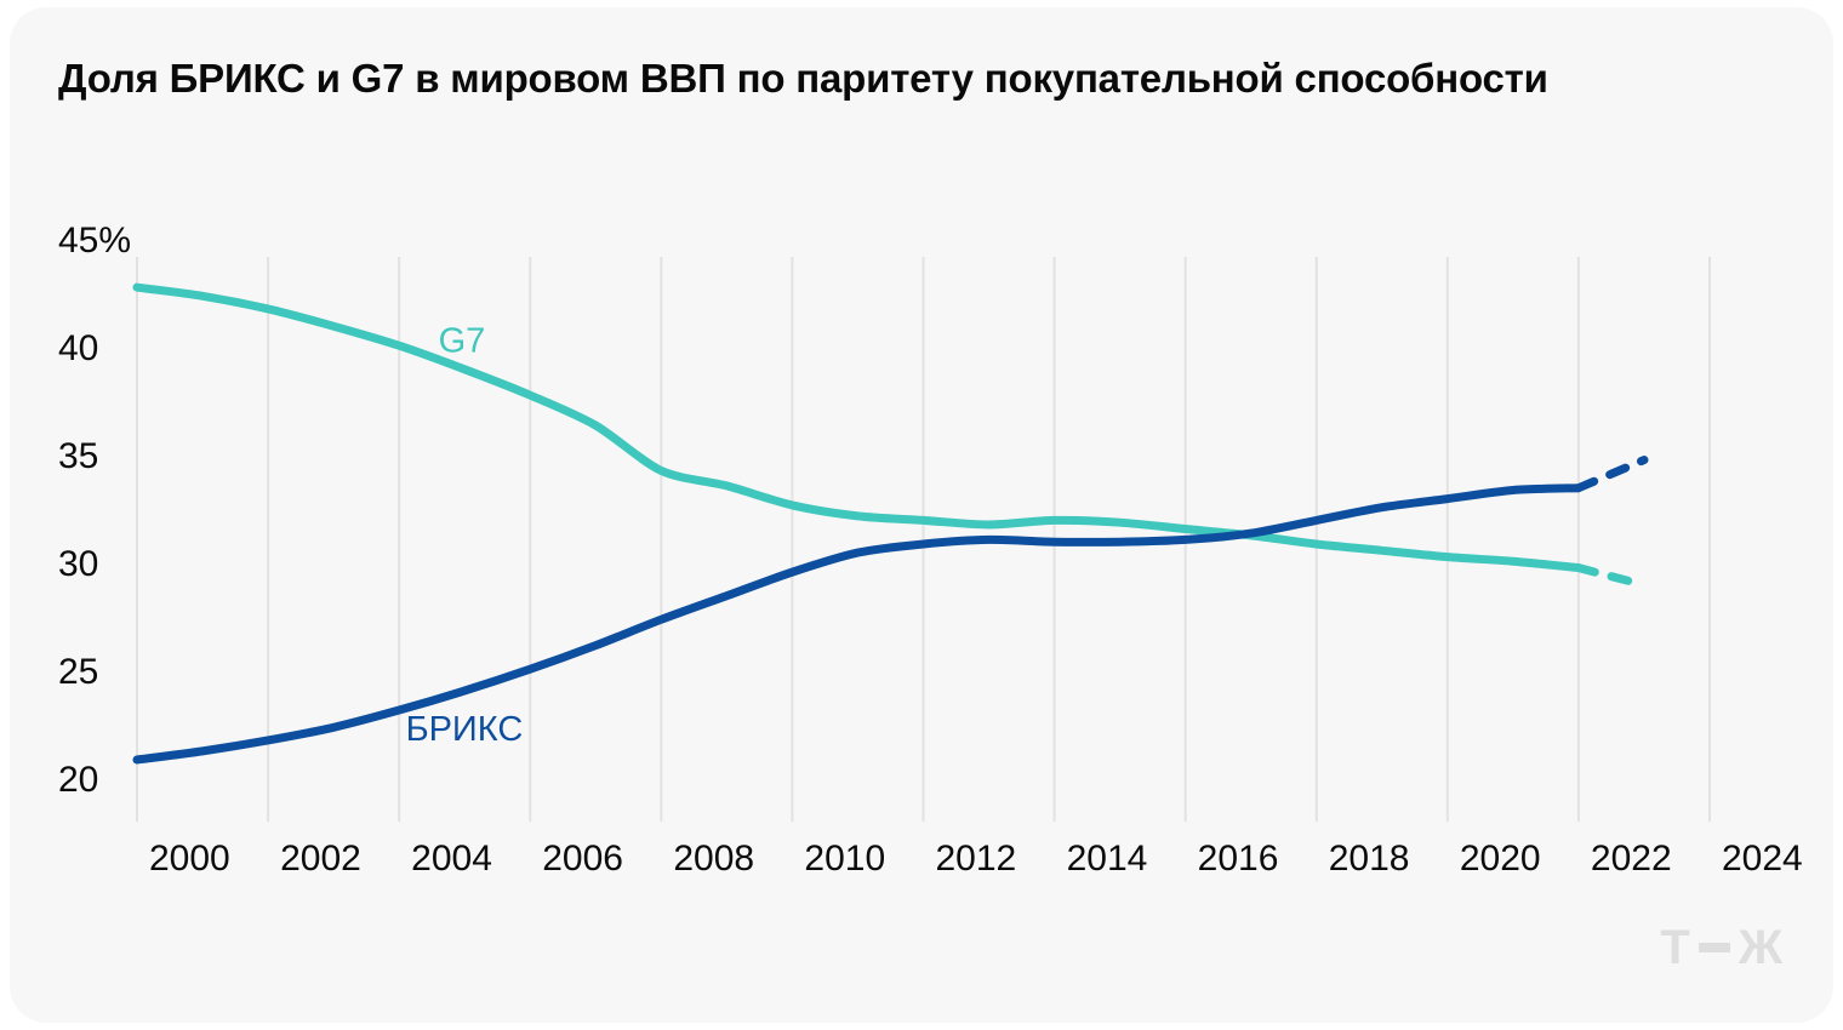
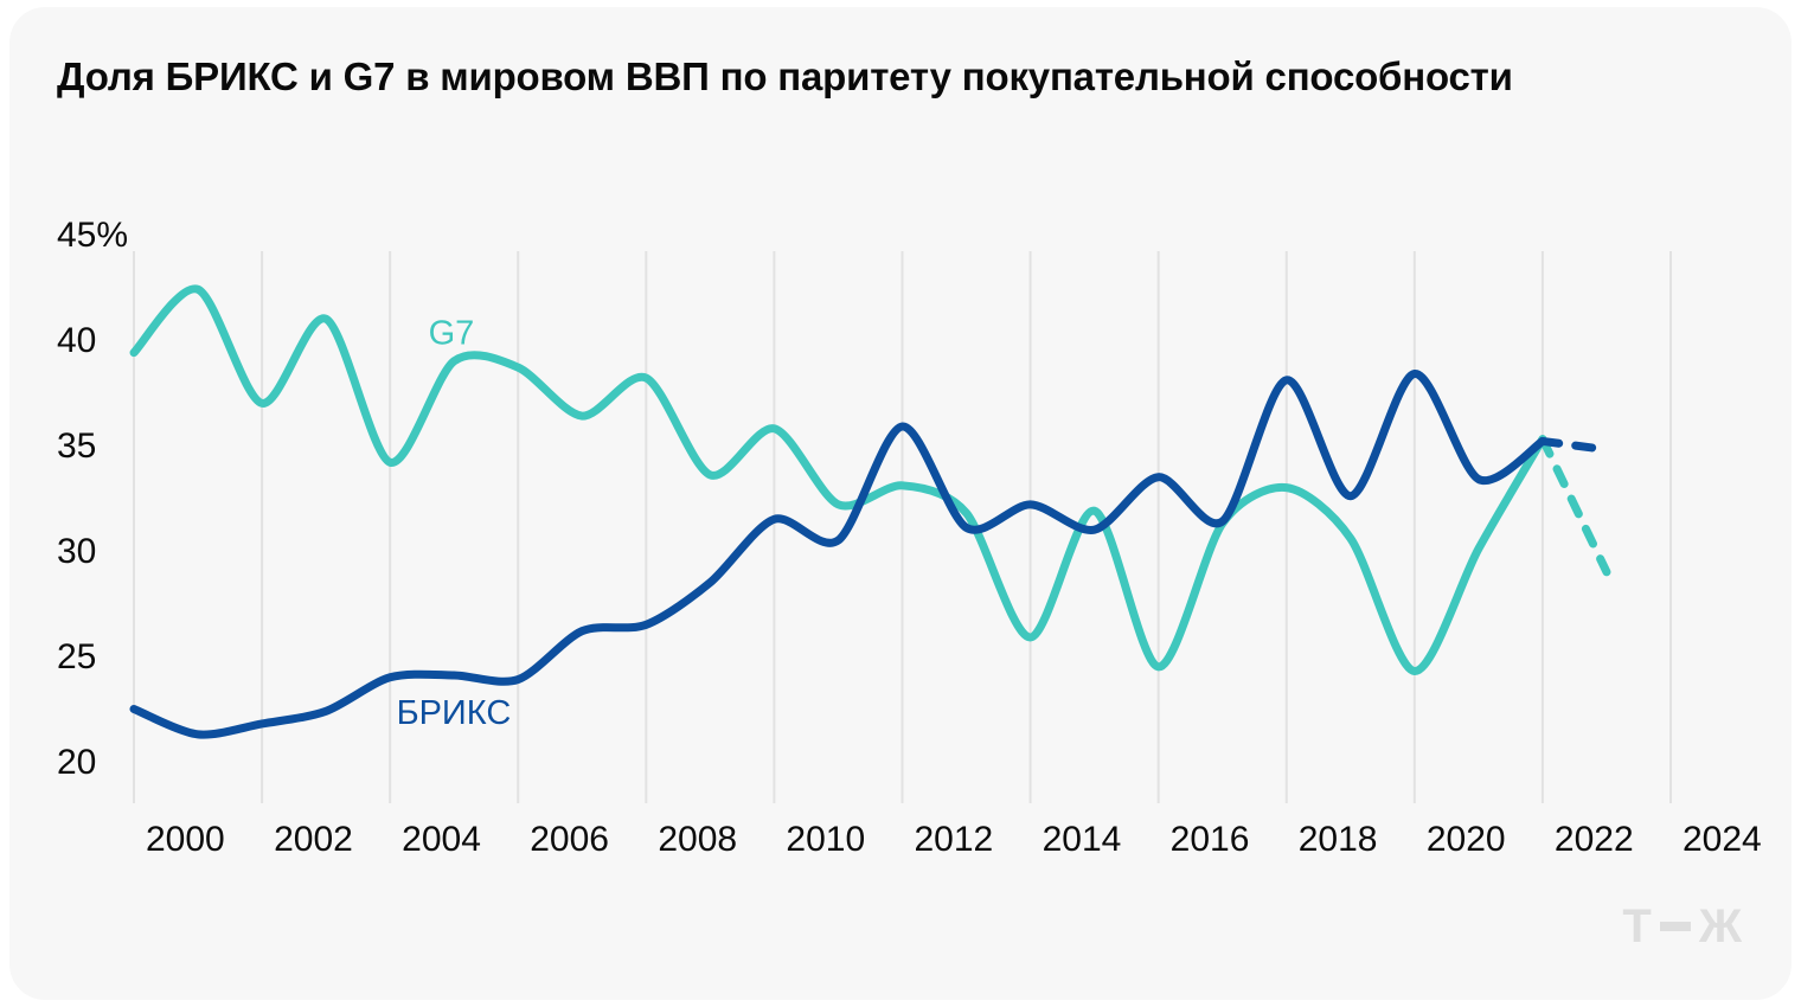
G7/2000: 42.8% -> 39.4%
БРИКС/2000: 20.9% -> 22.5%
G7/2002: 41.8% -> 37.0%
G7/2004: 40.1% -> 34.2%
БРИКС/2004: 23.2% -> 24.0%
G7/2006: 37.8% -> 38.7%
БРИКС/2006: 25.1% -> 23.9%
G7/2008: 34.3% -> 38.2%
БРИКС/2008: 27.4% -> 26.5%
G7/2010: 32.7% -> 35.8%
БРИКС/2010: 29.6% -> 31.5%
G7/2012: 32.0% -> 33.1%
БРИКС/2012: 30.9% -> 35.9%
G7/2014: 32.0% -> 25.9%
БРИКС/2014: 31.0% -> 32.2%
G7/2016: 31.6% -> 24.5%
БРИКС/2016: 31.1% -> 33.5%
G7/2018: 30.9% -> 33.0%
БРИКС/2018: 32.0% -> 38.1%
G7/2020: 30.3% -> 24.3%
БРИКС/2020: 33.0% -> 38.4%
G7/2022: 29.8% -> 35.3%
БРИКС/2022: 33.5% -> 35.2%
